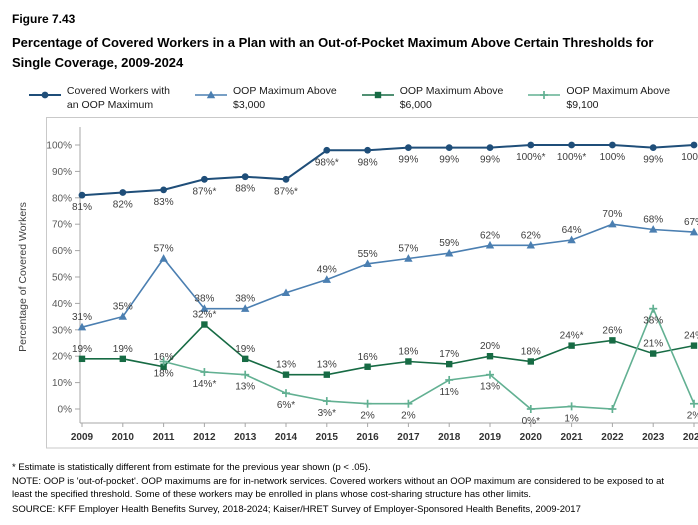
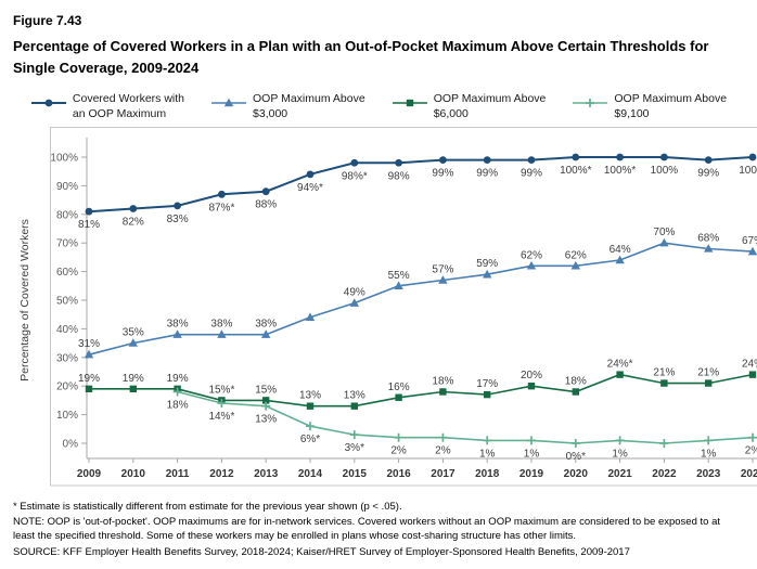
OOP Maximum Above $3,000/2011: 57% -> 38%
OOP Maximum Above $6,000/2011: 16% -> 19%
OOP Maximum Above $6,000/2012: 32 -> 15
OOP Maximum Above $6,000/2013: 19% -> 15%
Covered Workers with an OOP Maximum/2014: 87 -> 94
OOP Maximum Above $9,100/2018: 11% -> 1%
OOP Maximum Above $9,100/2019: 13% -> 1%
OOP Maximum Above $6,000/2022: 26% -> 21%
OOP Maximum Above $9,100/2023: 38% -> 1%
